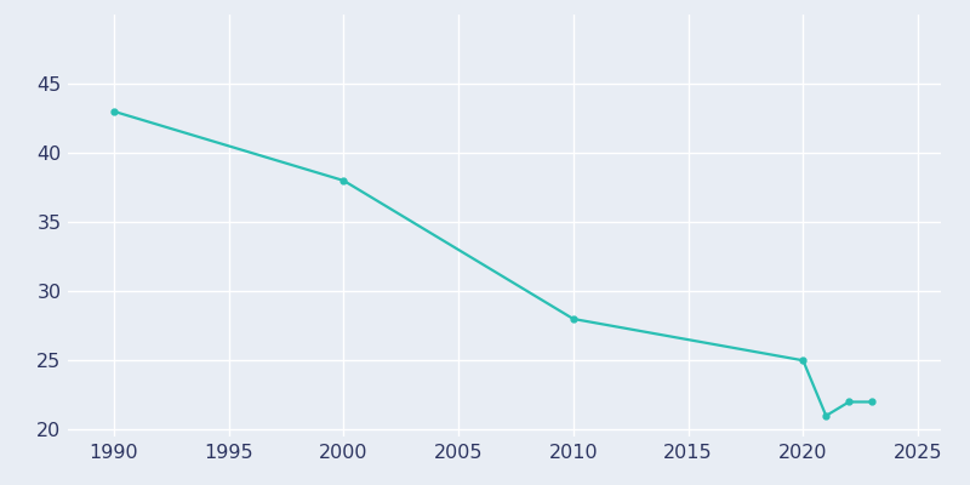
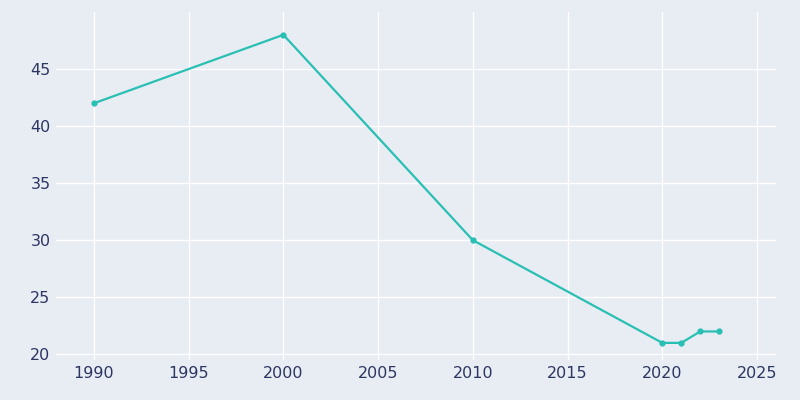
1990: 43 -> 42
2000: 38 -> 48
2010: 28 -> 30
2020: 25 -> 21
